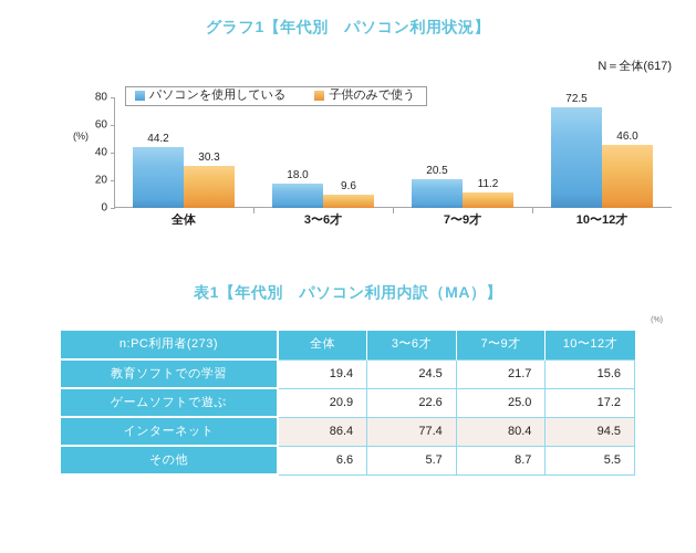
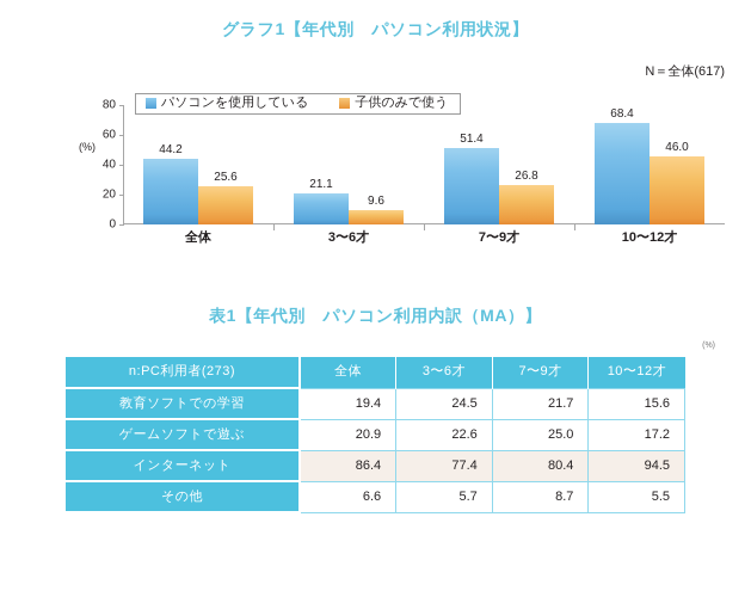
子供のみで使う/全体: 30.3 -> 25.6
パソコンを使用している/3〜6才: 18.0 -> 21.1
パソコンを使用している/7〜9才: 20.5 -> 51.4
子供のみで使う/7〜9才: 11.2 -> 26.8
パソコンを使用している/10〜12才: 72.5 -> 68.4
